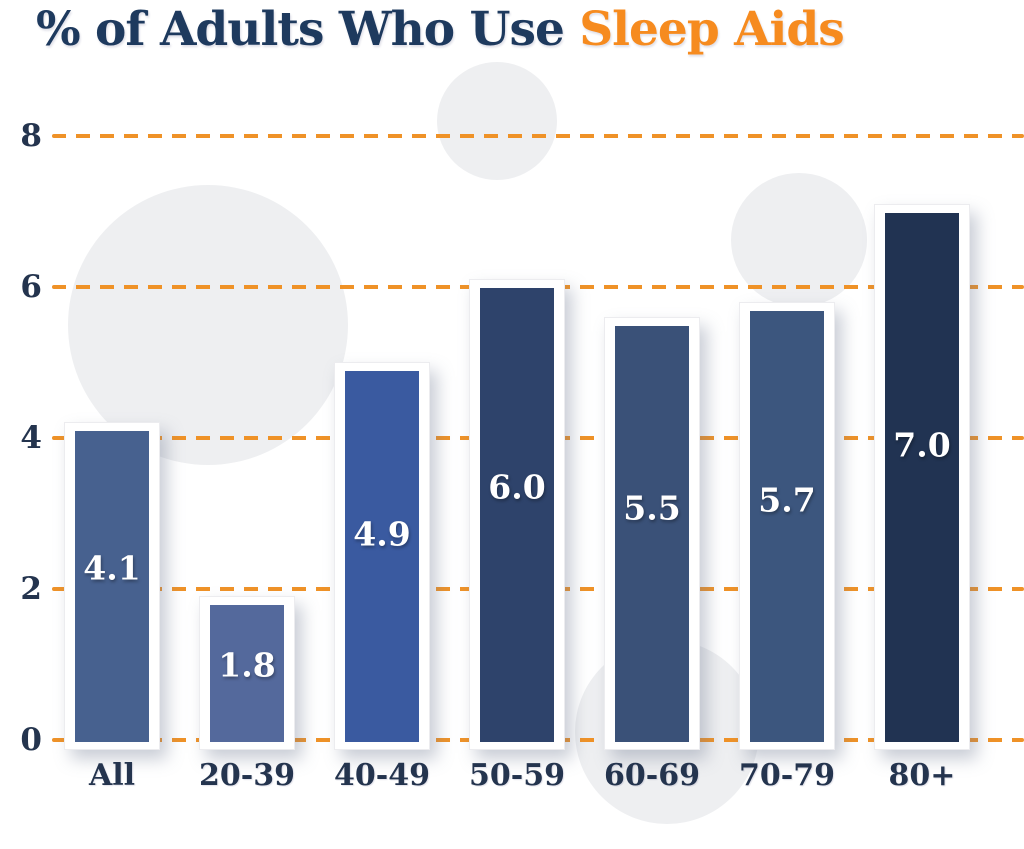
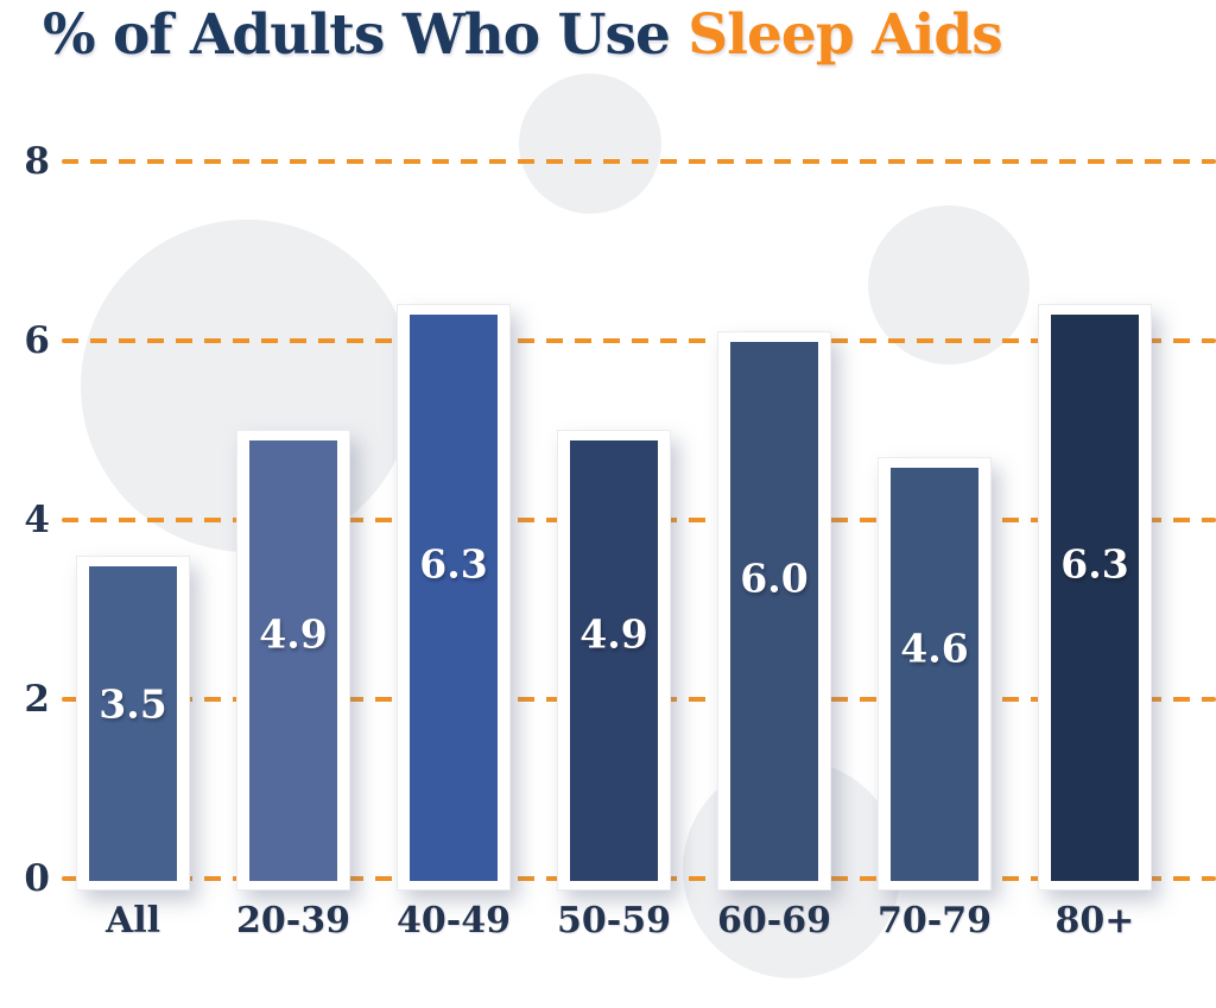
All: 4.1 -> 3.5
20-39: 1.8 -> 4.9
40-49: 4.9 -> 6.3
50-59: 6.0 -> 4.9
60-69: 5.5 -> 6.0
70-79: 5.7 -> 4.6
80+: 7.0 -> 6.3
